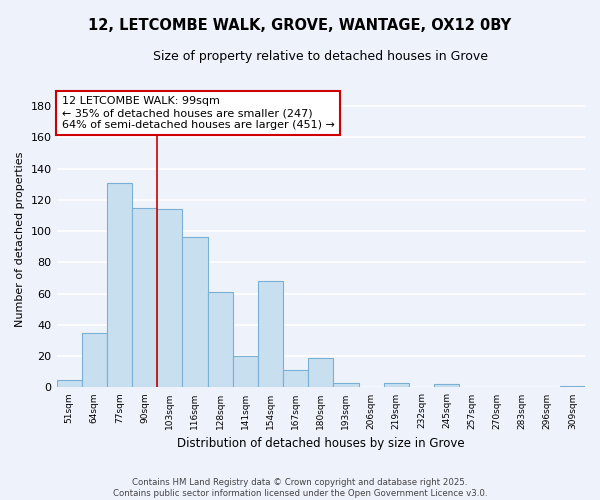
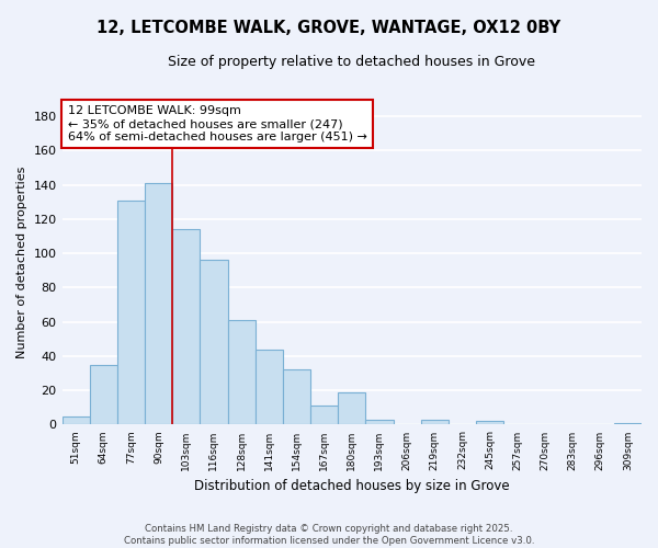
90sqm: 115 -> 141
141sqm: 20 -> 44
154sqm: 68 -> 32
